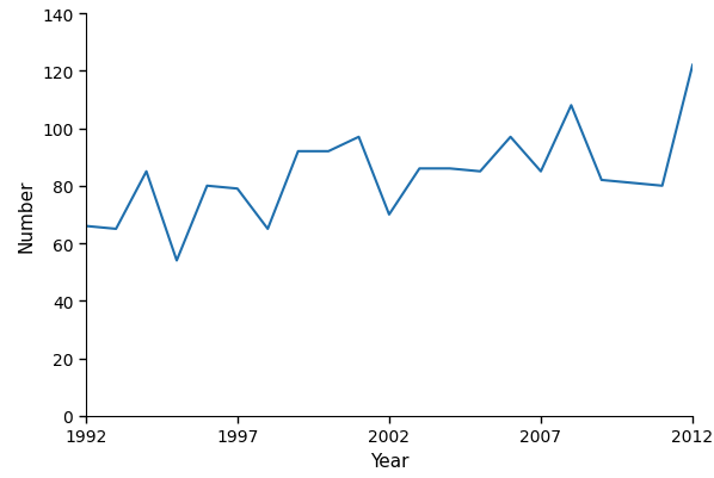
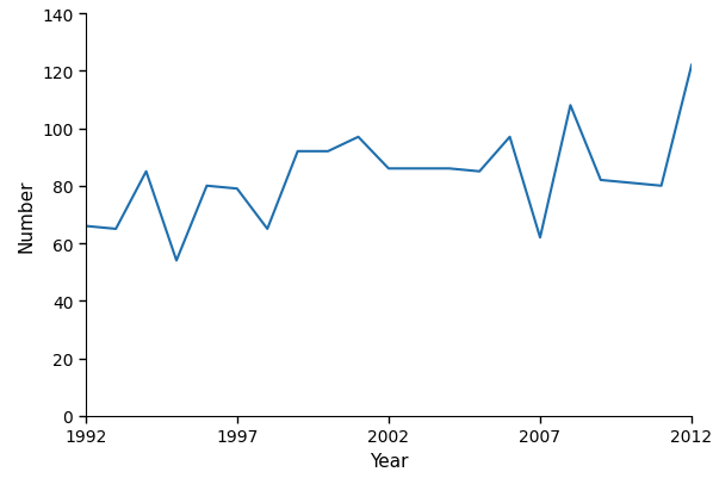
2002: 70 -> 86
2007: 85 -> 62
